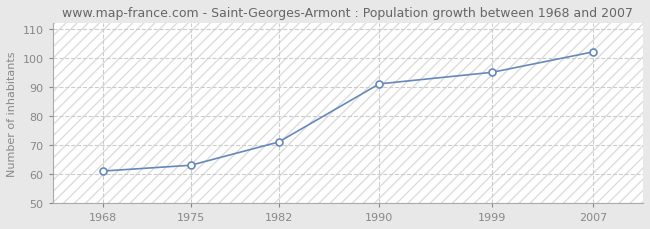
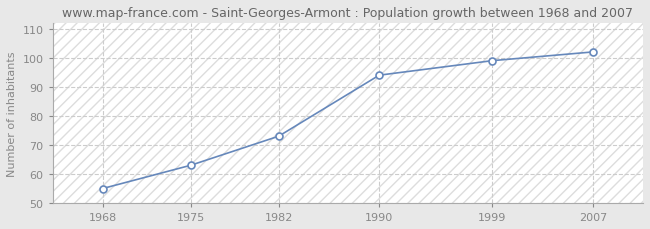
1968: 61 -> 55
1982: 71 -> 73
1990: 91 -> 94
1999: 95 -> 99
